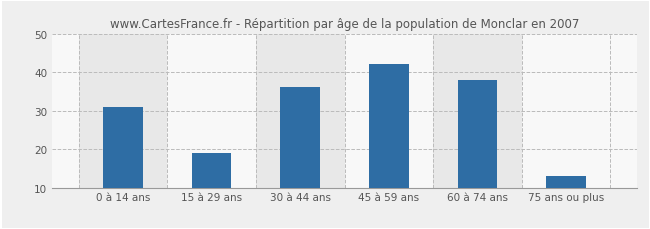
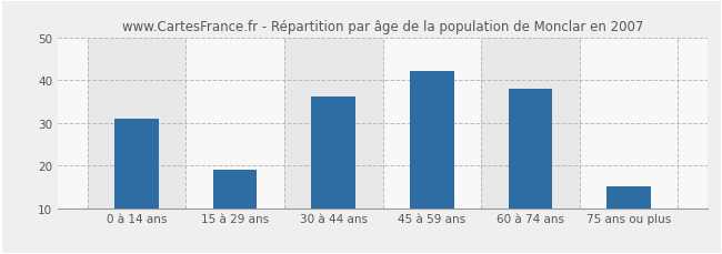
75 ans ou plus: 13 -> 15
